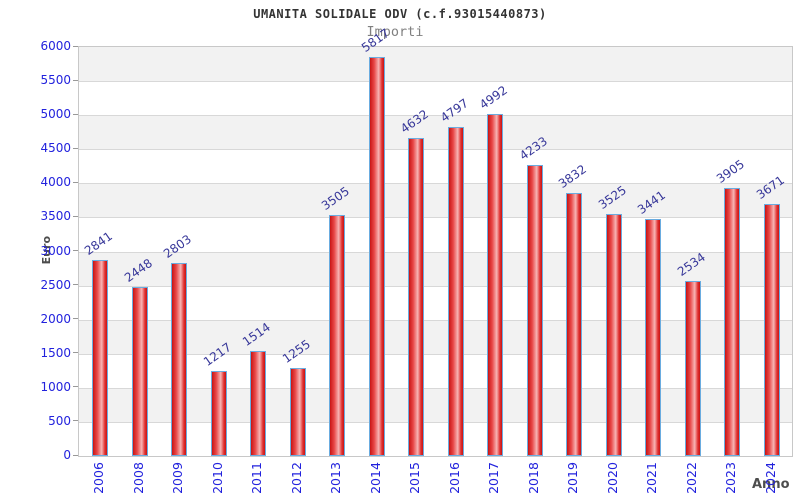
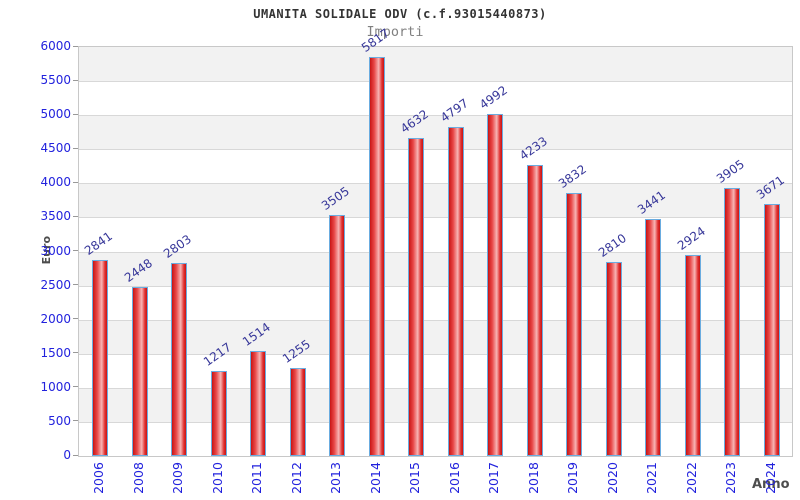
2020: 3525 -> 2810
2022: 2534 -> 2924
